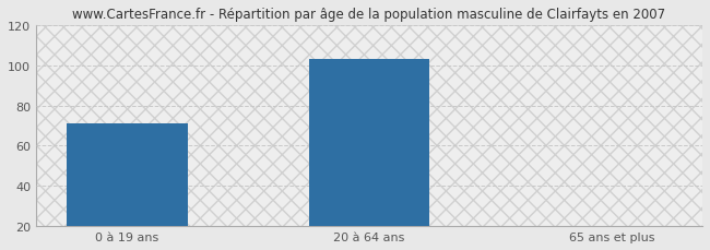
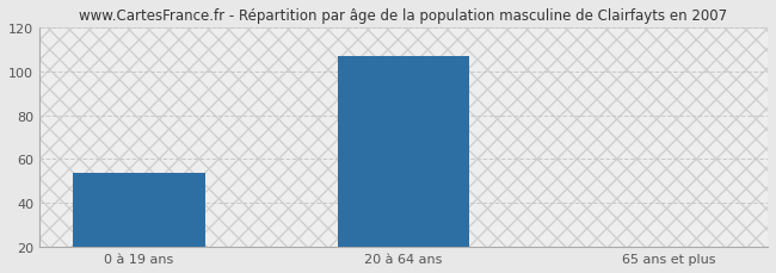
0 à 19 ans: 71 -> 54
20 à 64 ans: 103 -> 107
